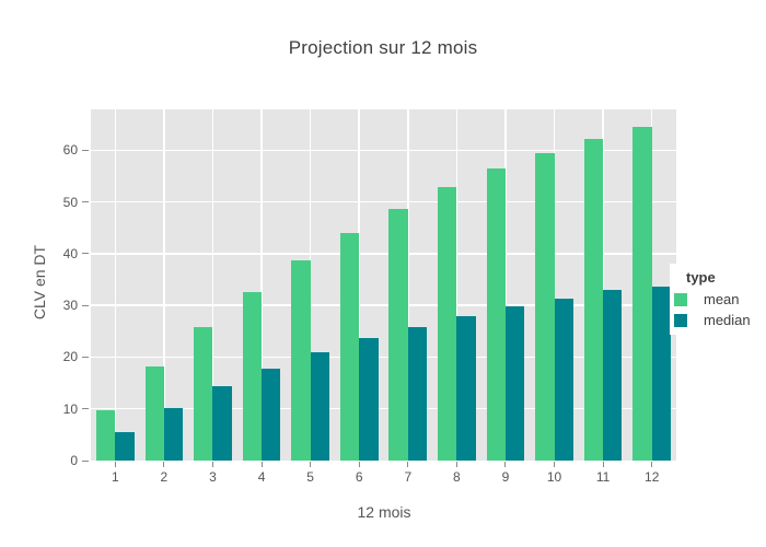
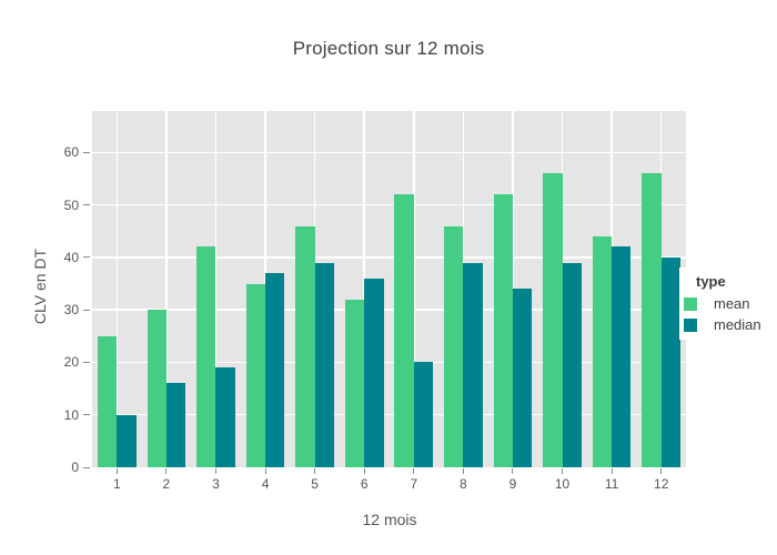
mean/1: 10 -> 25
median/1: 5 -> 10
mean/2: 18 -> 30
median/2: 10 -> 16
mean/3: 26 -> 42
median/3: 14 -> 19
mean/4: 33 -> 35
median/4: 18 -> 37
mean/5: 39 -> 46
median/5: 21 -> 39
mean/6: 44 -> 32
median/6: 24 -> 36
mean/7: 49 -> 52
median/7: 26 -> 20
mean/8: 53 -> 46
median/8: 28 -> 39
mean/9: 56 -> 52
median/9: 30 -> 34
mean/10: 59 -> 56
median/10: 31 -> 39
mean/11: 62 -> 44
median/11: 33 -> 42
mean/12: 65 -> 56
median/12: 34 -> 40
